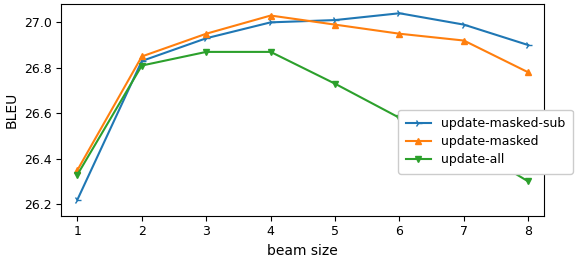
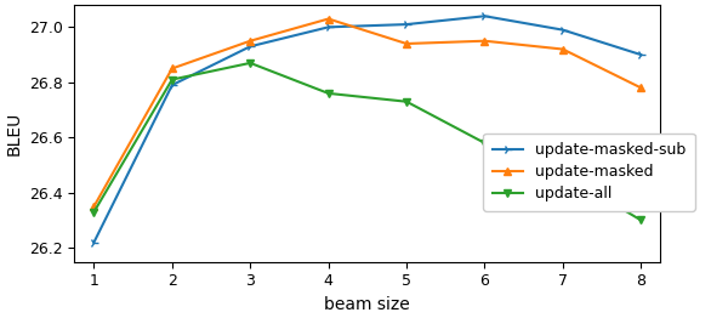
update-masked-sub/2: 26.83 -> 26.79
update-all/4: 26.87 -> 26.76
update-masked/5: 26.99 -> 26.94
